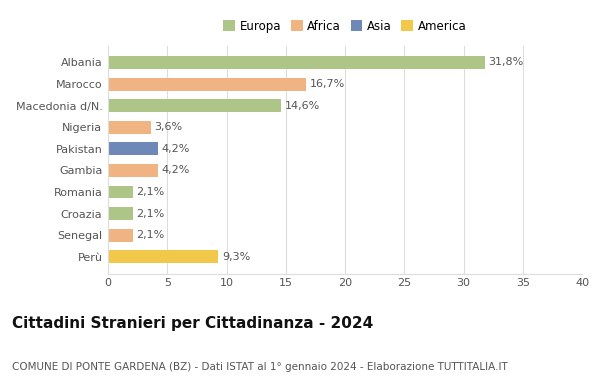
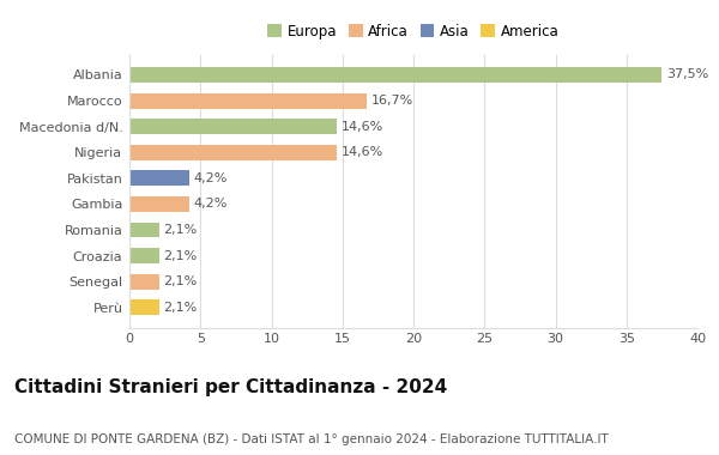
Albania: 31,8% -> 37,5%
Nigeria: 3,6% -> 14,6%
Perù: 9,3% -> 2,1%
